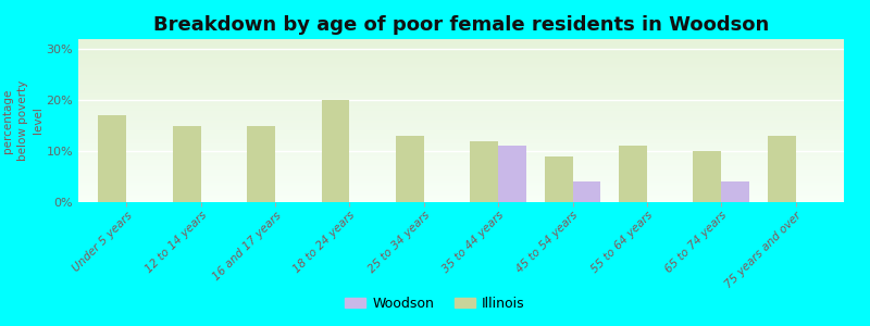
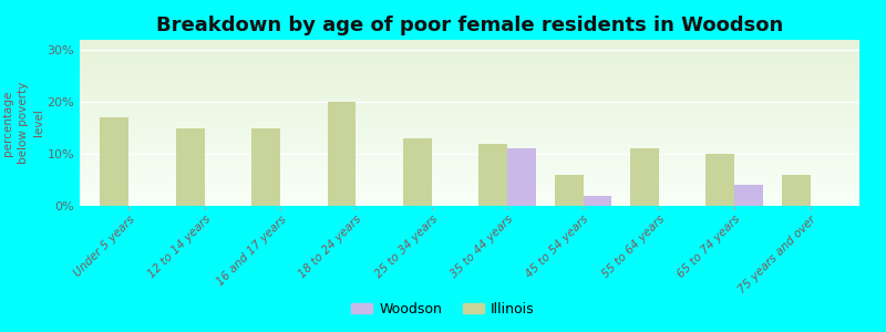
Illinois/45 to 54 years: 9% -> 6%
Woodson/45 to 54 years: 4% -> 2%
Illinois/75 years and over: 13% -> 6%
